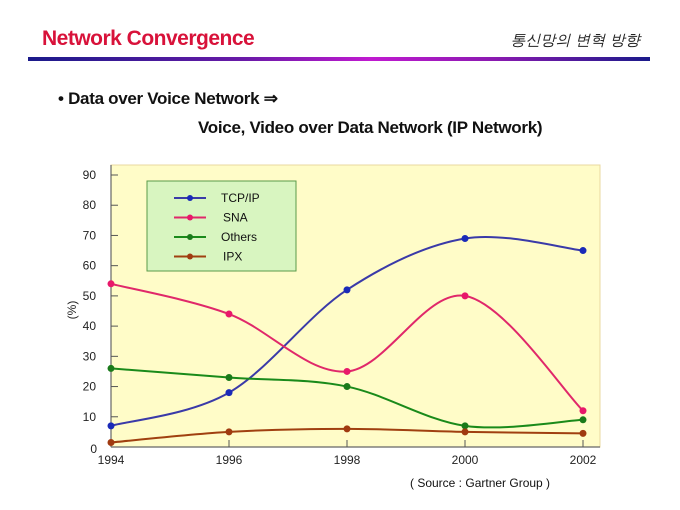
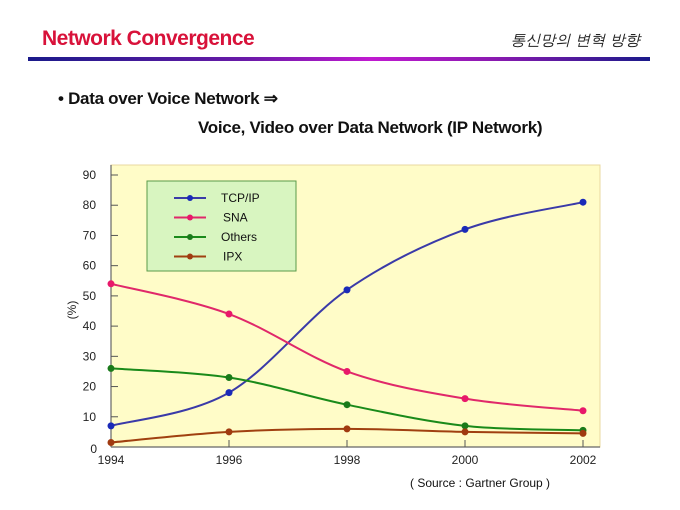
Others/1998: 20 -> 14
TCP/IP/2000: 69 -> 72
SNA/2000: 50 -> 16
TCP/IP/2002: 65 -> 81
Others/2002: 9 -> 6
